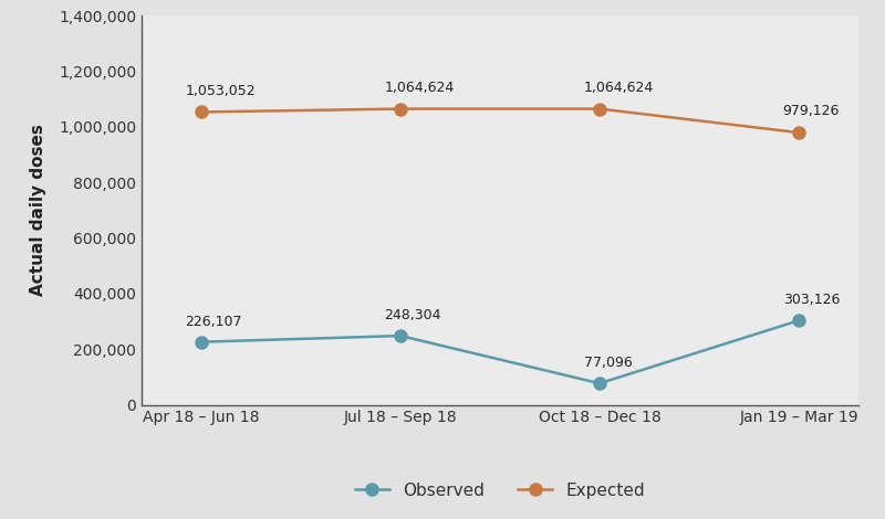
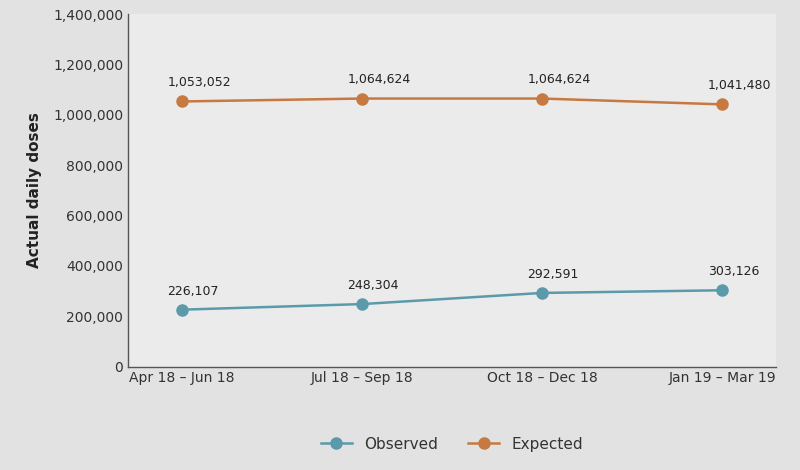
Observed/Oct 18 – Dec 18: 77,096 -> 292,591
Expected/Jan 19 – Mar 19: 979,126 -> 1,041,480
